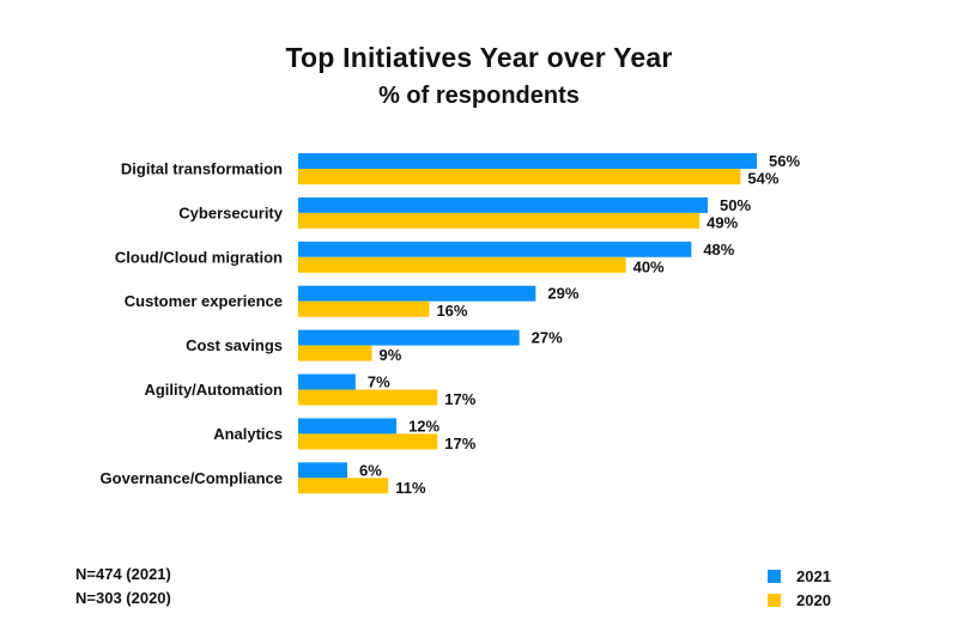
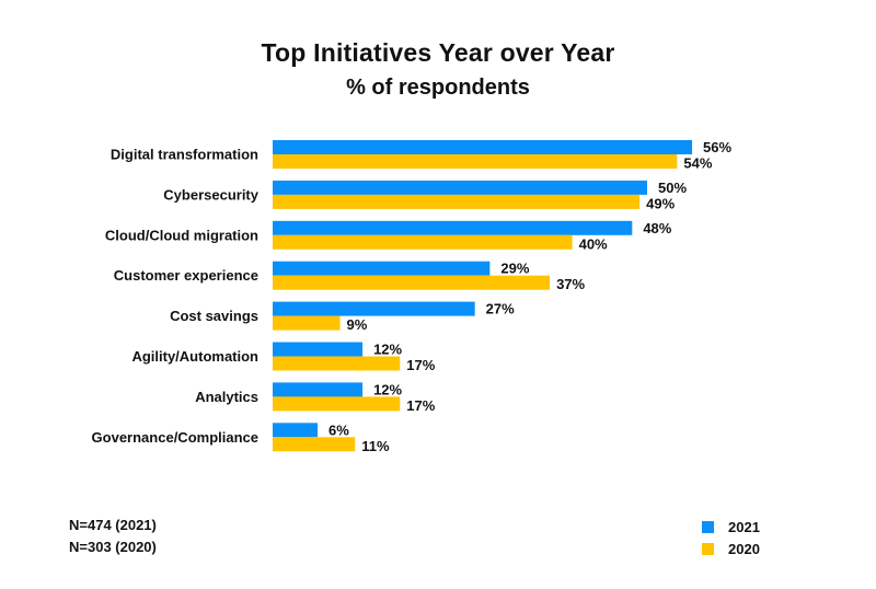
2020/Customer experience: 16% -> 37%
2021/Agility/Automation: 7% -> 12%
